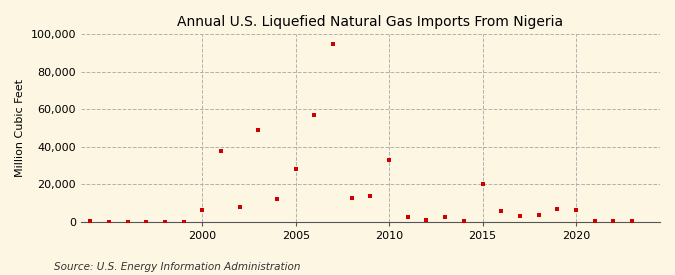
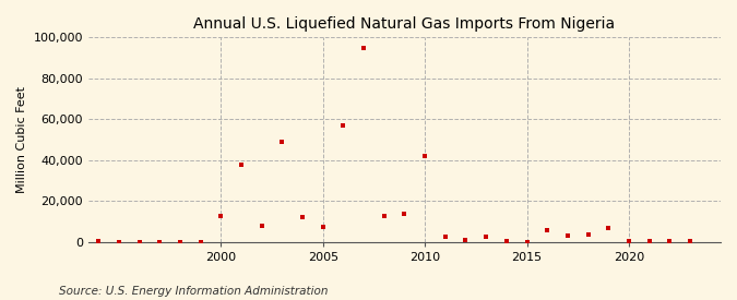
2000: 6,000 -> 12,000
2005: 28,000 -> 8,000
2010: 33,000 -> 42,000
2015: 20,000 -> 0
2020: 6,000 -> 0
